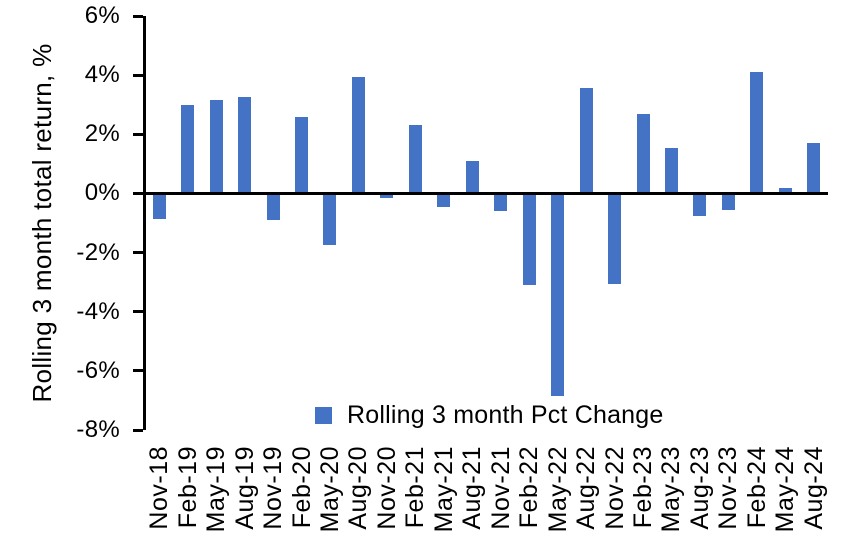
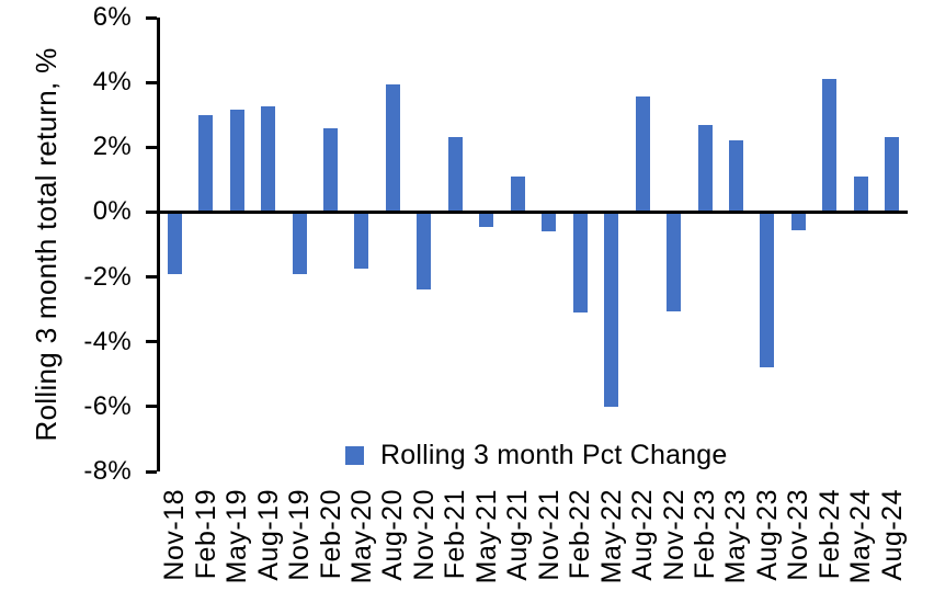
Nov-18: -0.8% -> -1.9%
Nov-19: -0.9% -> -1.9%
Nov-20: -0.1% -> -2.4%
May-22: -6.8% -> -6.0%
May-23: 1.6% -> 2.2%
Aug-23: -0.8% -> -4.8%
May-24: 0.2% -> 1.1%
Aug-24: 1.7% -> 2.3%
